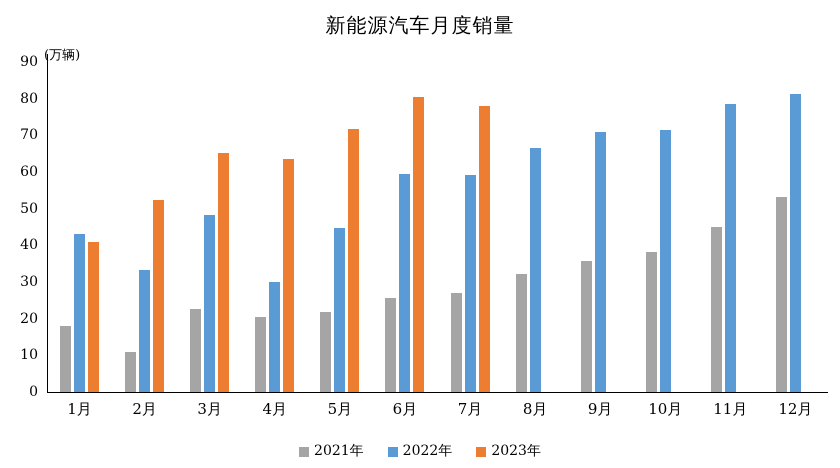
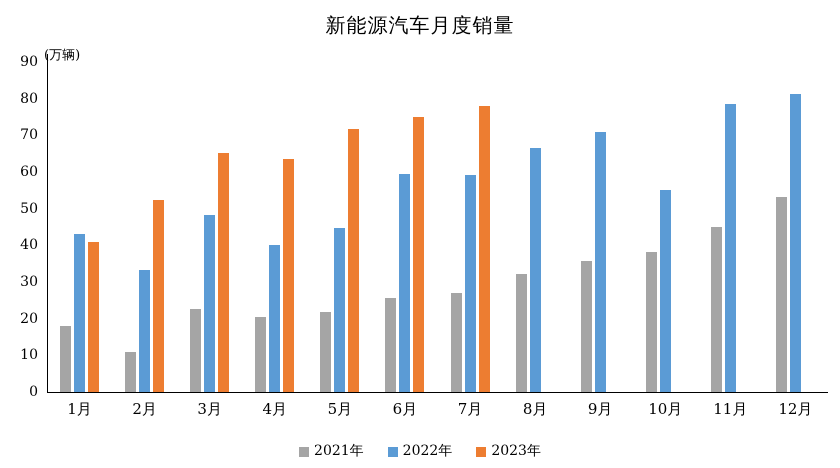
2022年/4月: 30 -> 40
2023年/6月: 81 -> 75
2022年/10月: 71 -> 55
